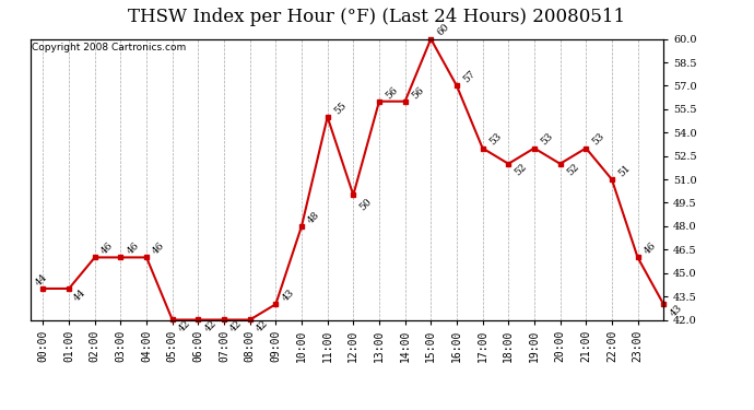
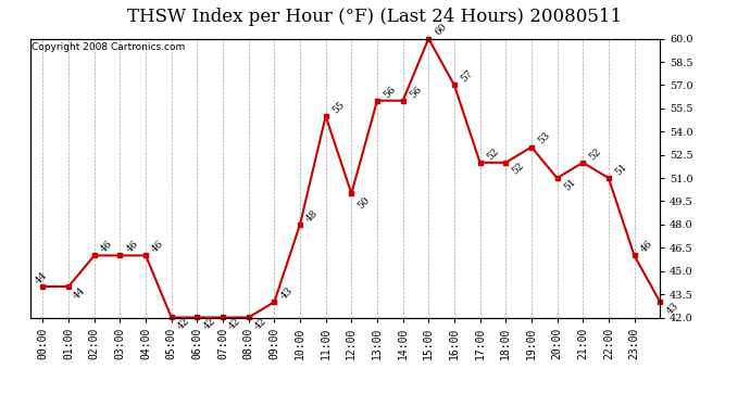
17:00: 53 -> 52
20:00: 52 -> 51
21:00: 53 -> 52
